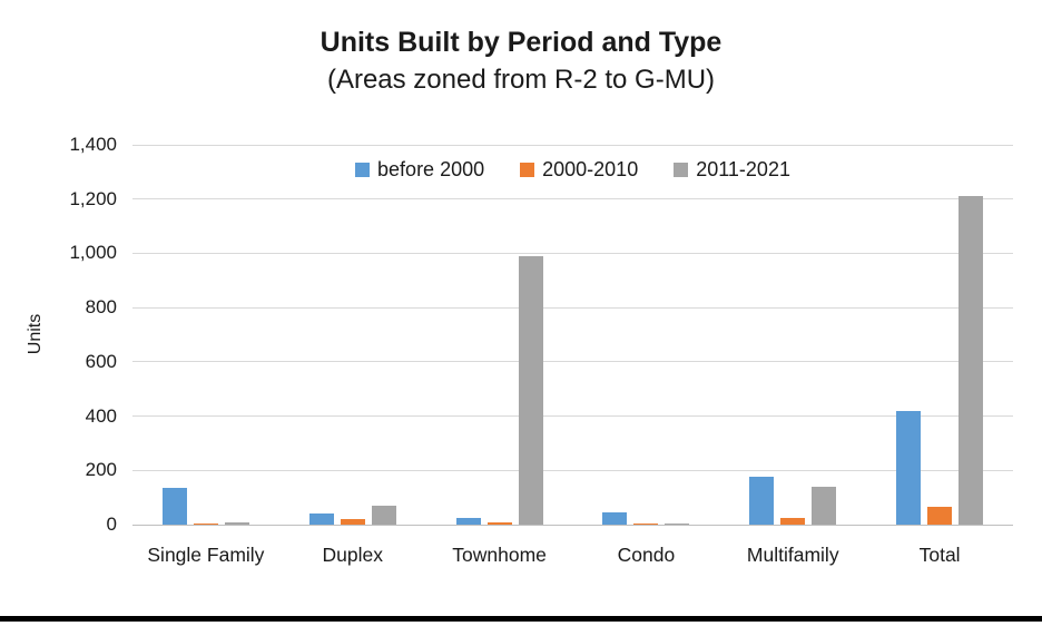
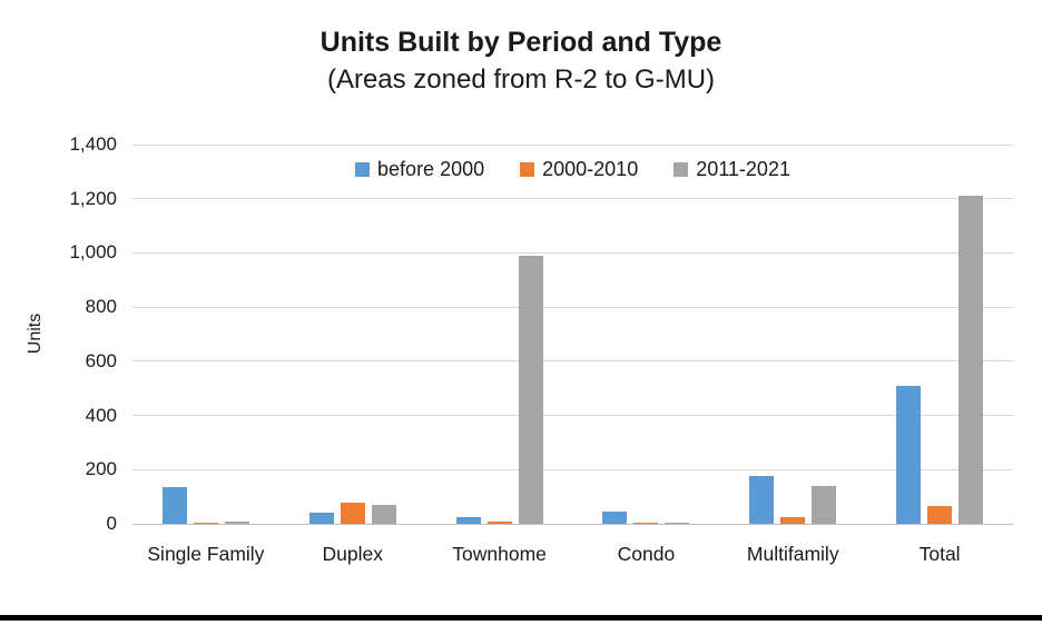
2000-2010/Duplex: 20 -> 80
before 2000/Total: 420 -> 510
